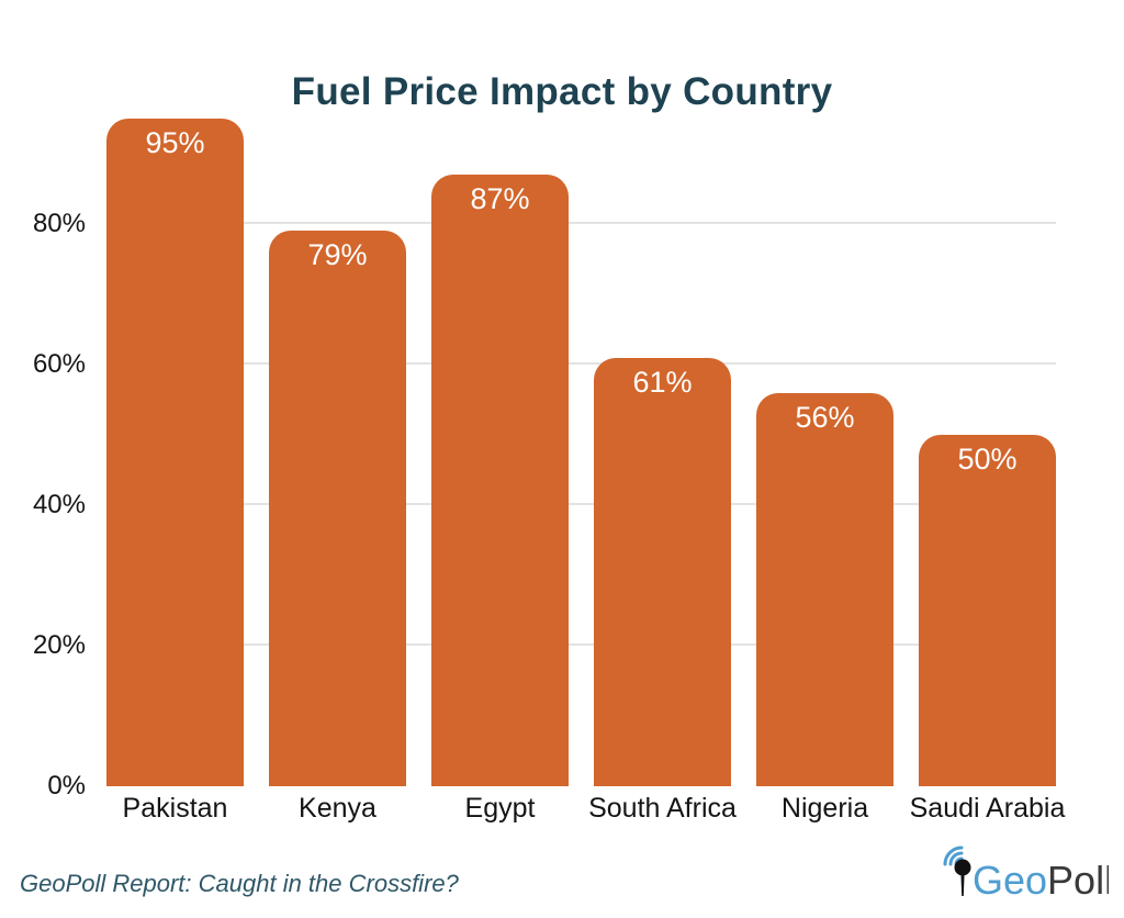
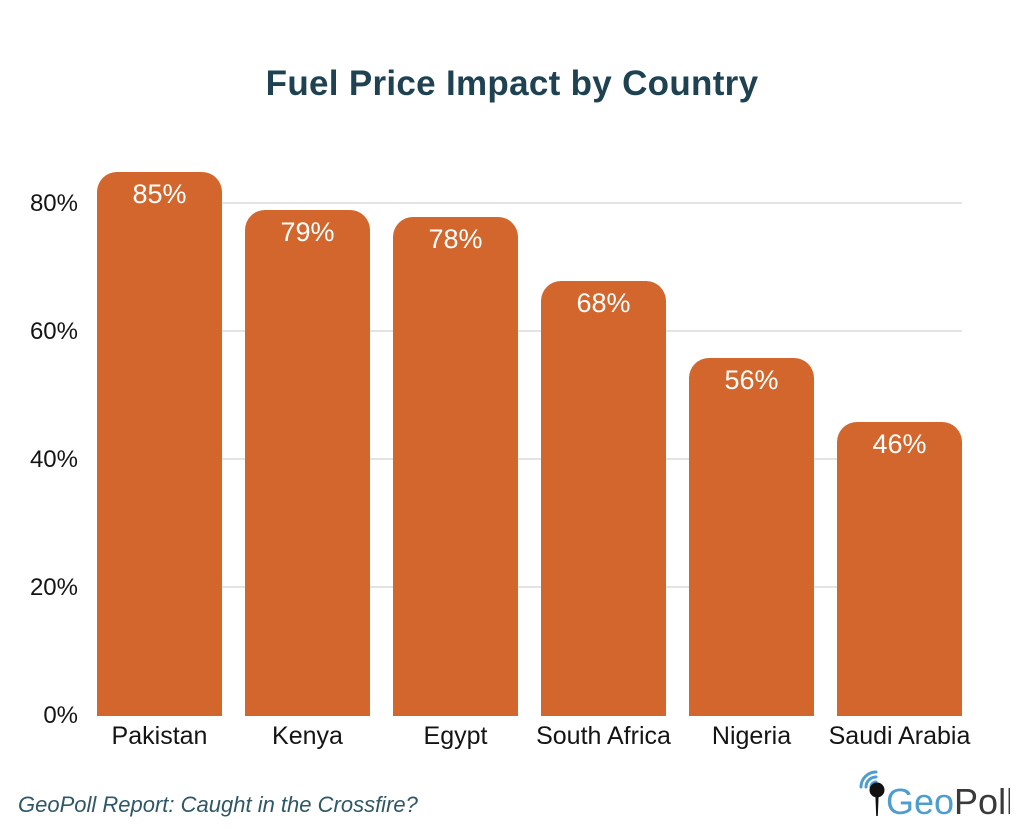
Pakistan: 95% -> 85%
Egypt: 87% -> 78%
South Africa: 61% -> 68%
Saudi Arabia: 50% -> 46%
